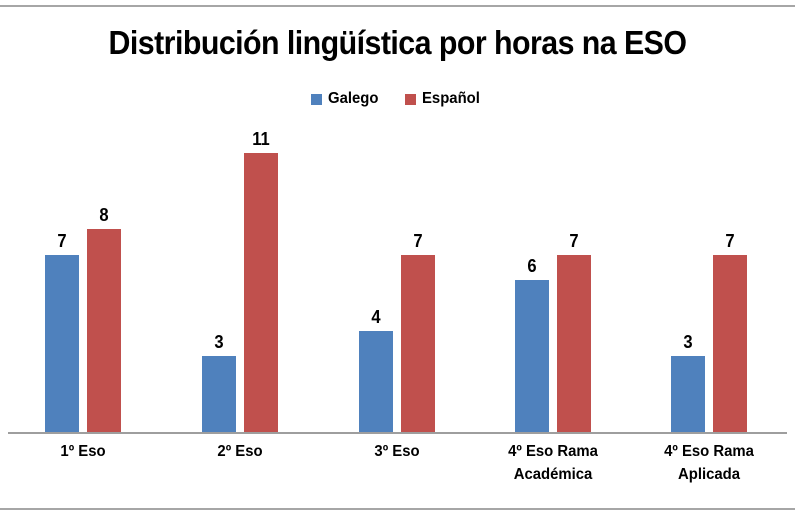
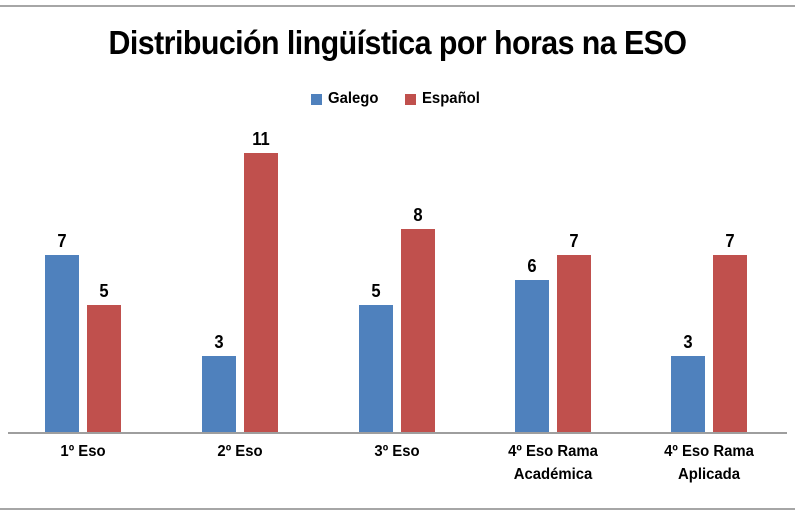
Español/1º Eso: 8 -> 5
Galego/3º Eso: 4 -> 5
Español/3º Eso: 7 -> 8
